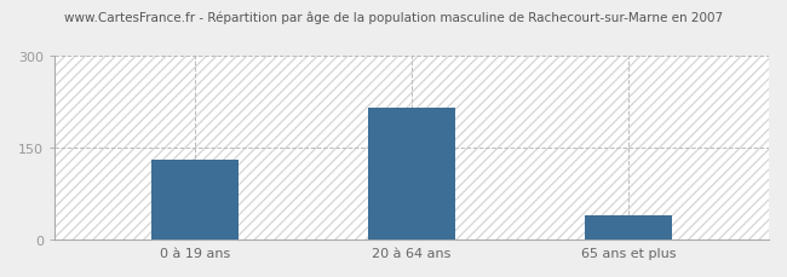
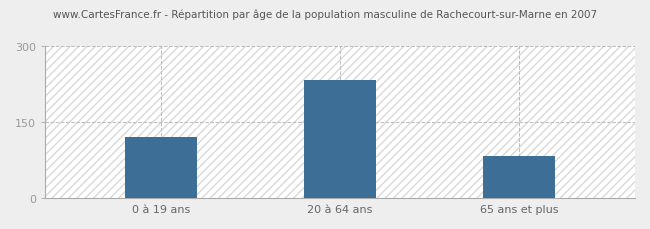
0 à 19 ans: 130 -> 120
20 à 64 ans: 215 -> 232
65 ans et plus: 40 -> 84
